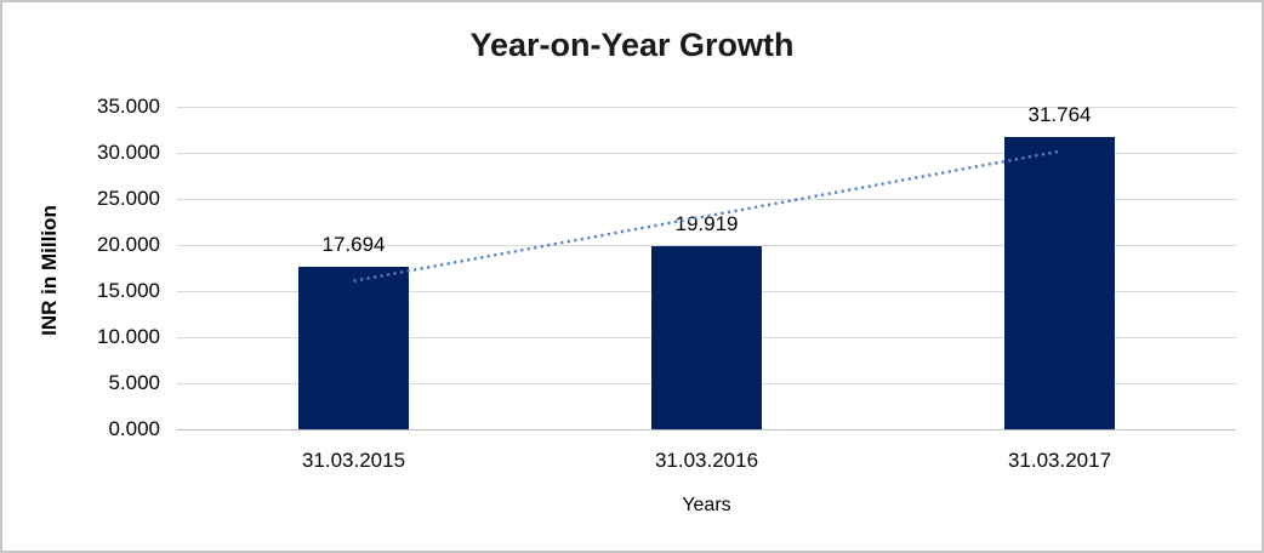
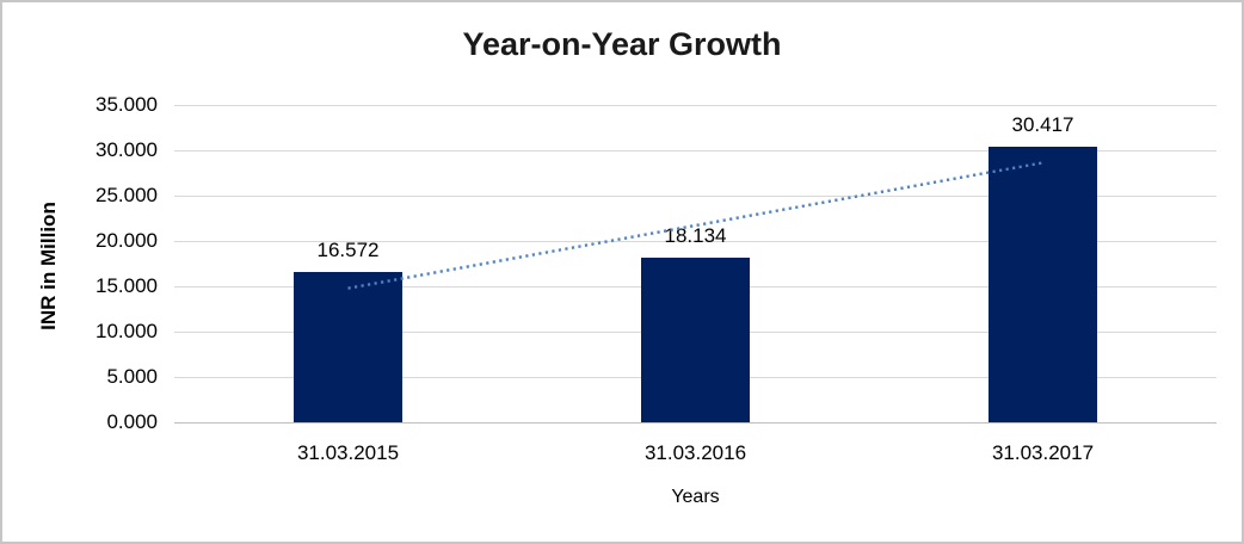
31.03.2015: 17.694 -> 16.572
31.03.2016: 19.919 -> 18.134
31.03.2017: 31.764 -> 30.417
